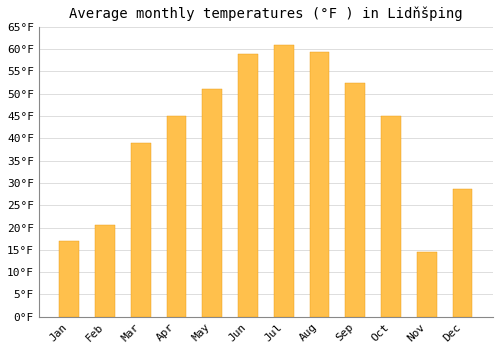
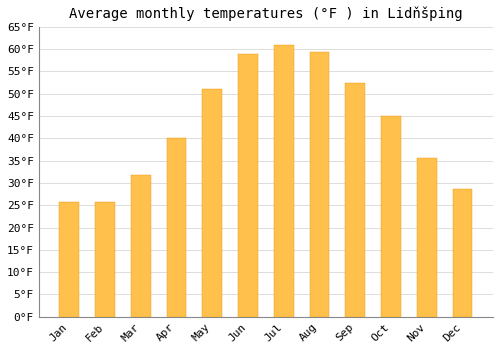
Jan: 17.0°F -> 25.7°F
Feb: 20.5°F -> 25.7°F
Mar: 39.0°F -> 31.8°F
Apr: 45.0°F -> 40.1°F
Nov: 14.5°F -> 35.6°F
